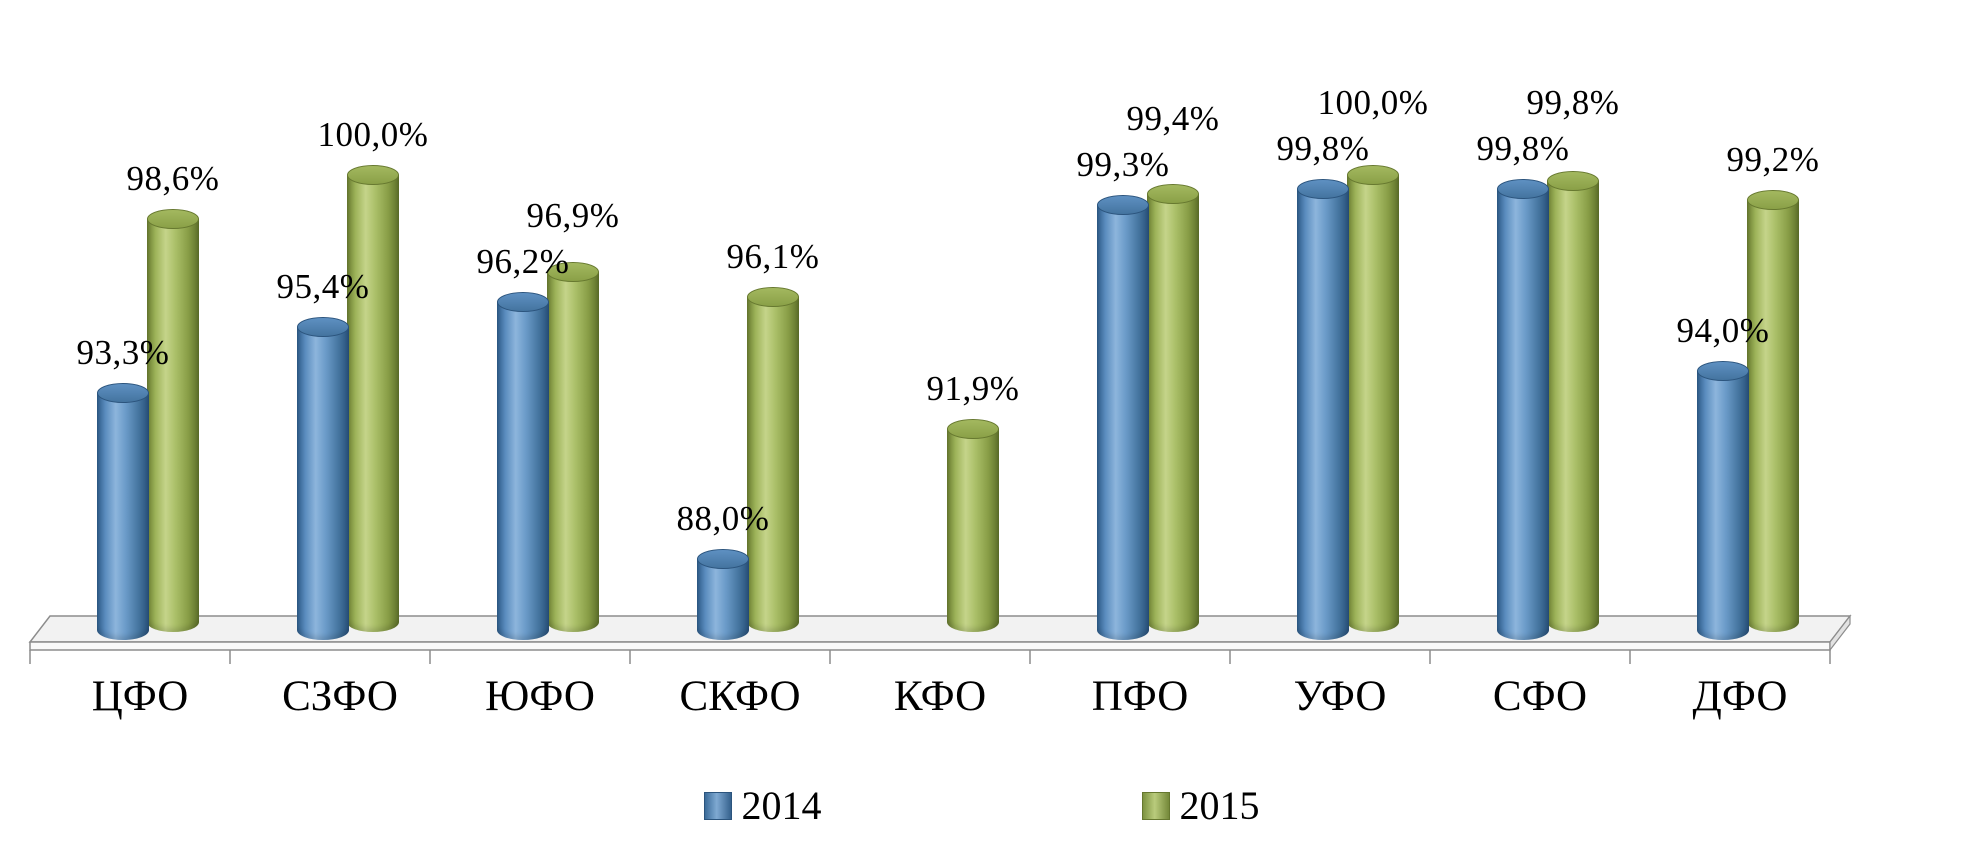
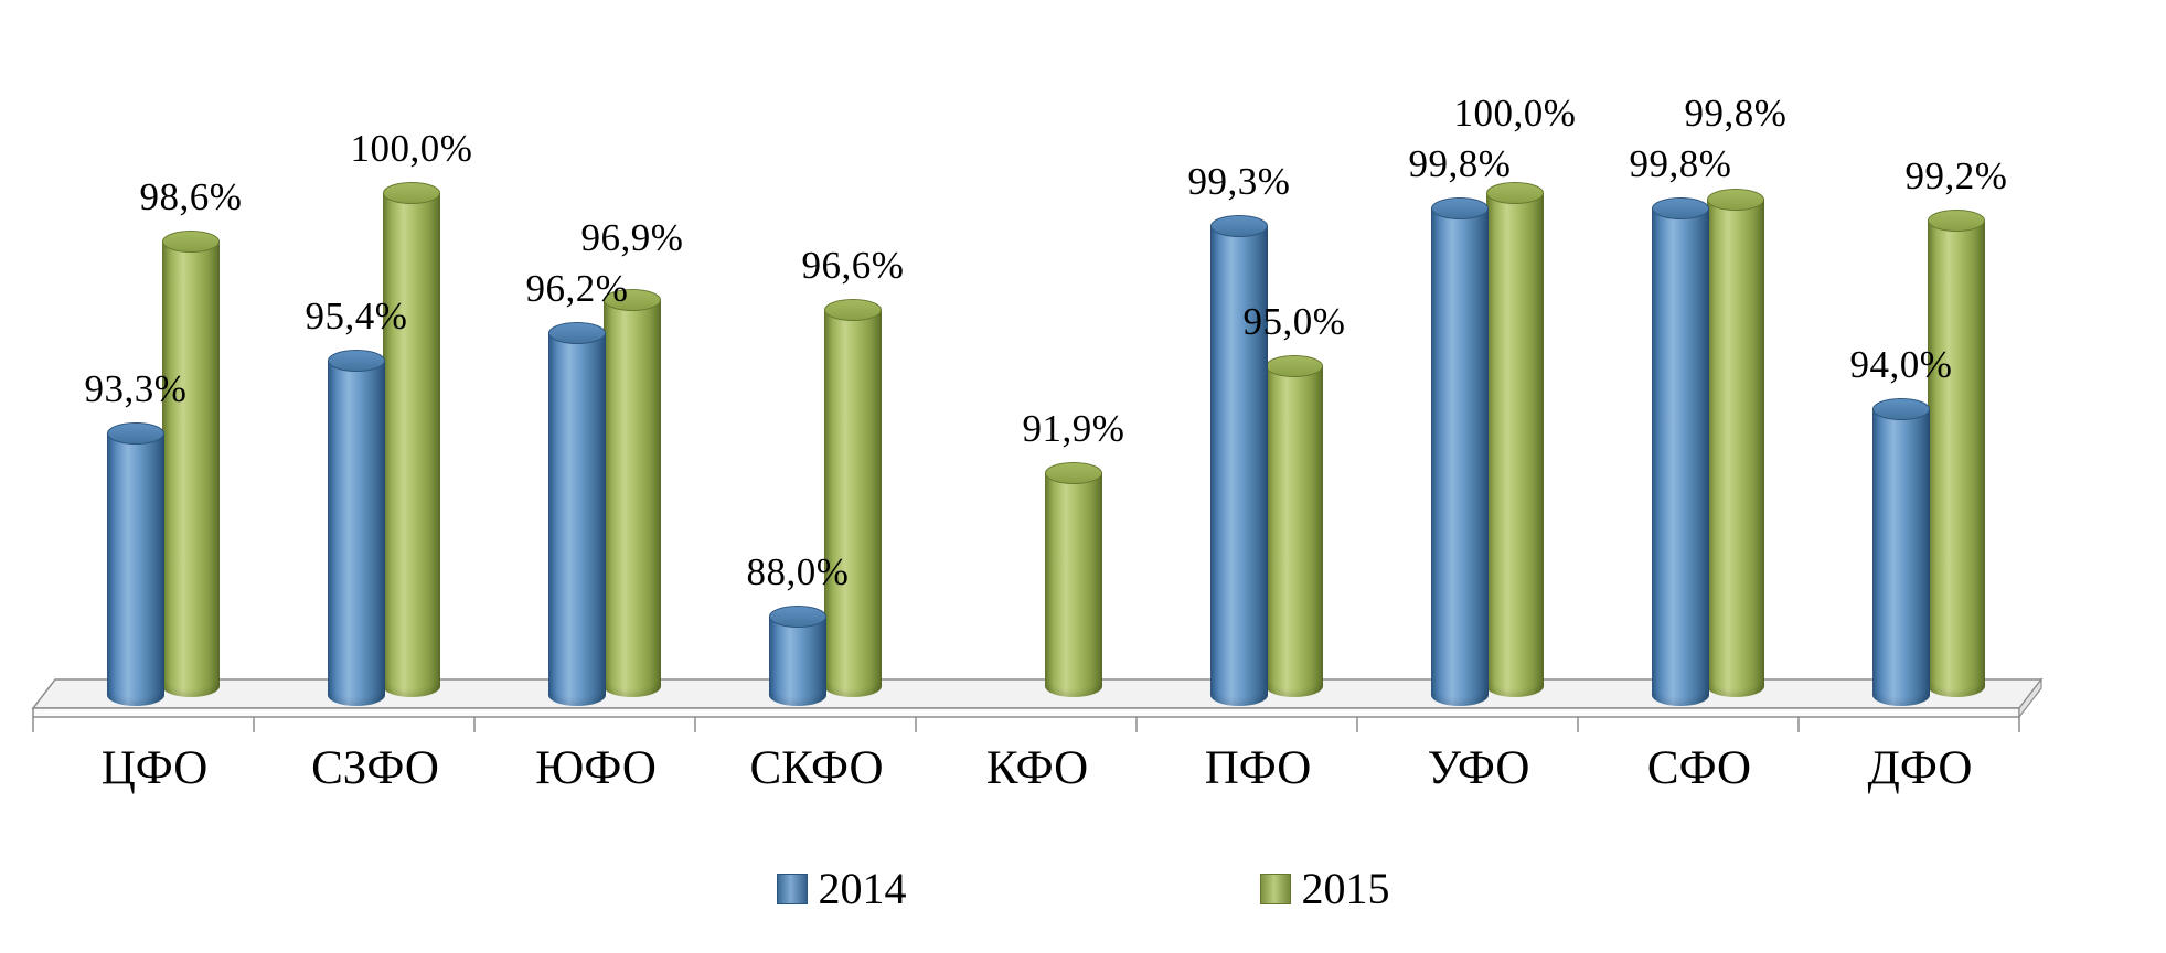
2015/СКФО: 96,1% -> 96,6%
2015/ПФО: 99,4% -> 95,0%
